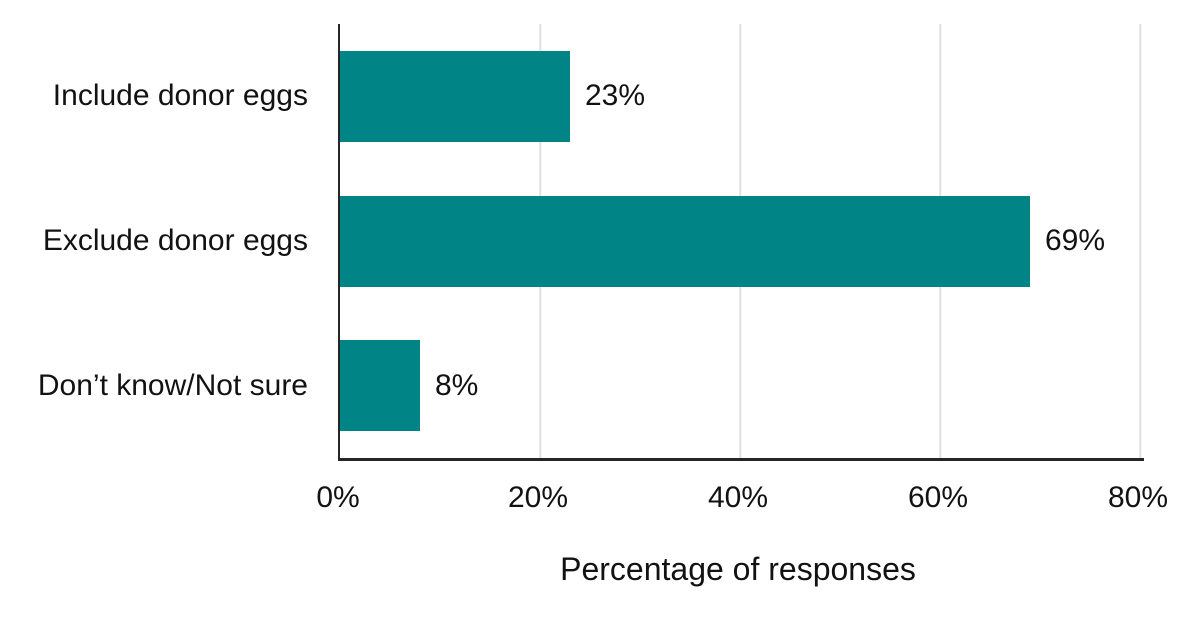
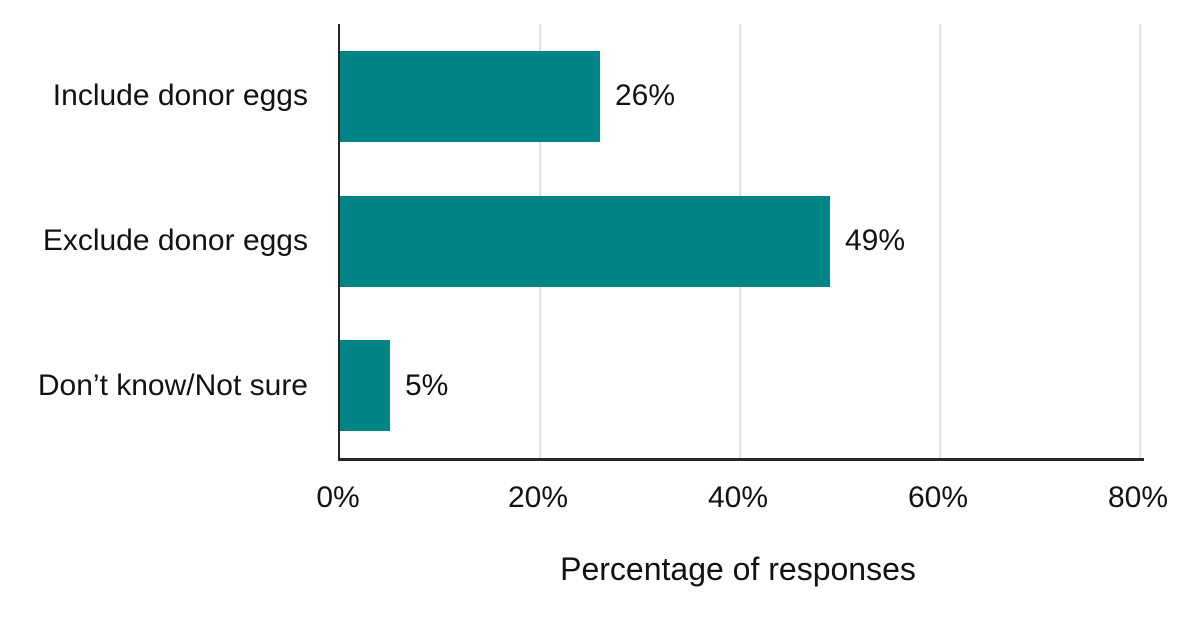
Include donor eggs: 23% -> 26%
Exclude donor eggs: 69% -> 49%
Don’t know/Not sure: 8% -> 5%
